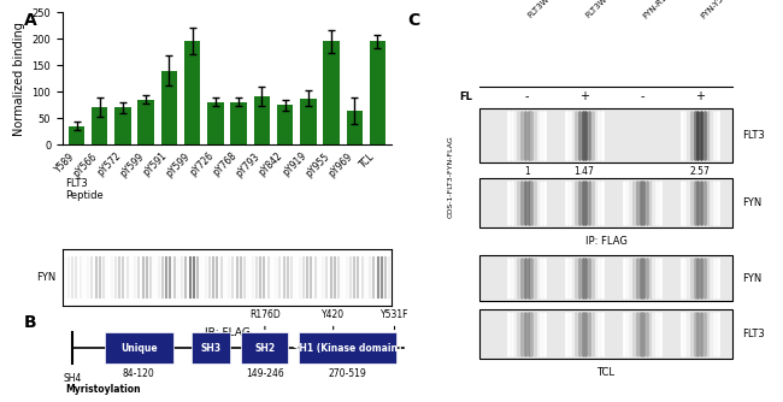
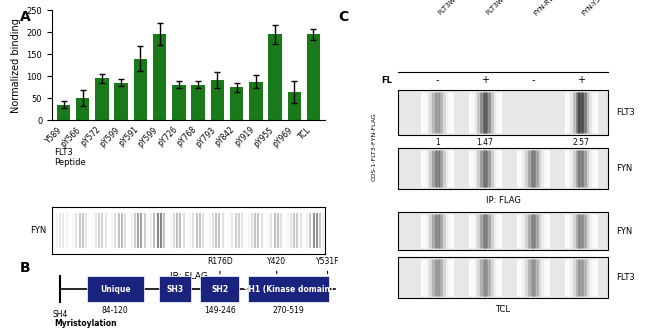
pY566: 70 -> 50
pY572: 70 -> 95
